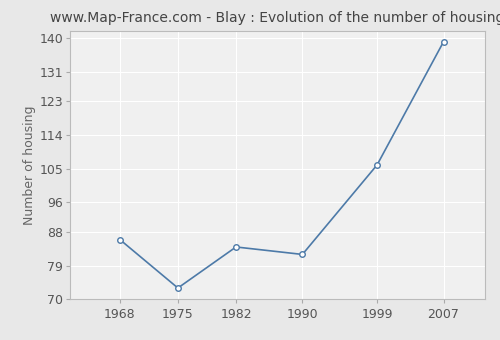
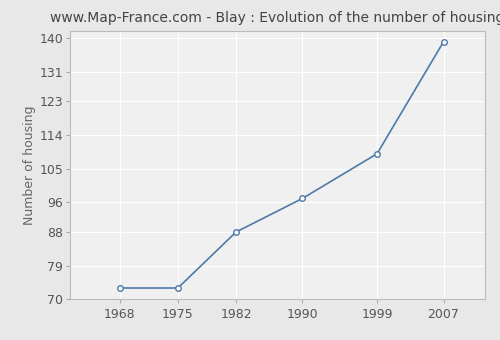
1968: 86 -> 73
1982: 84 -> 88
1990: 82 -> 97
1999: 106 -> 109
